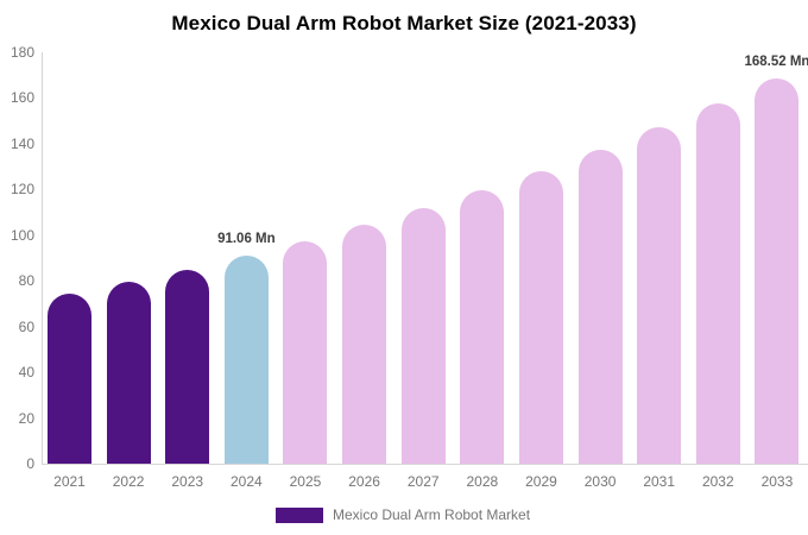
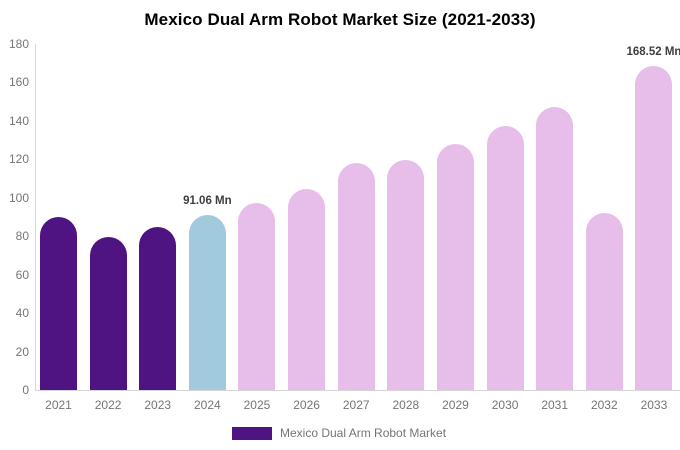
2021: 74 -> 90
2027: 112 -> 118
2032: 157 -> 92
